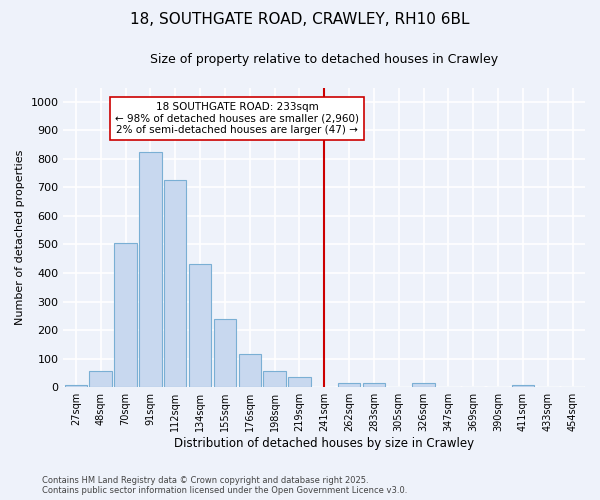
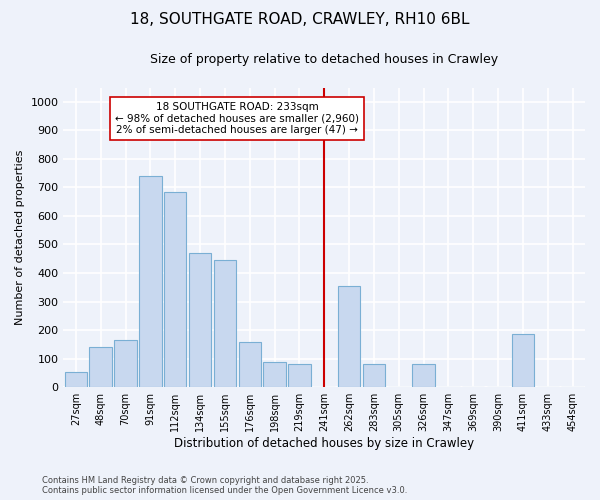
27sqm: 8 -> 55
48sqm: 57 -> 140
70sqm: 505 -> 165
91sqm: 825 -> 740
112sqm: 725 -> 685
134sqm: 430 -> 470
155sqm: 240 -> 445
176sqm: 117 -> 160
198sqm: 57 -> 90
219sqm: 35 -> 80
262sqm: 13 -> 355
283sqm: 13 -> 80
326sqm: 13 -> 80
411sqm: 8 -> 185
